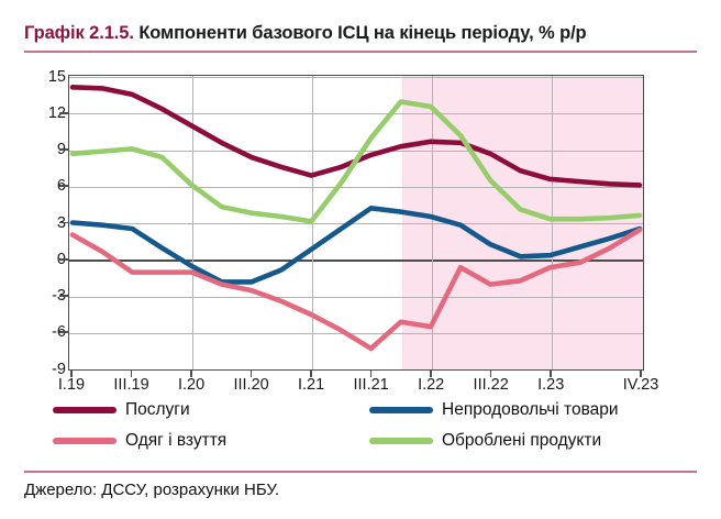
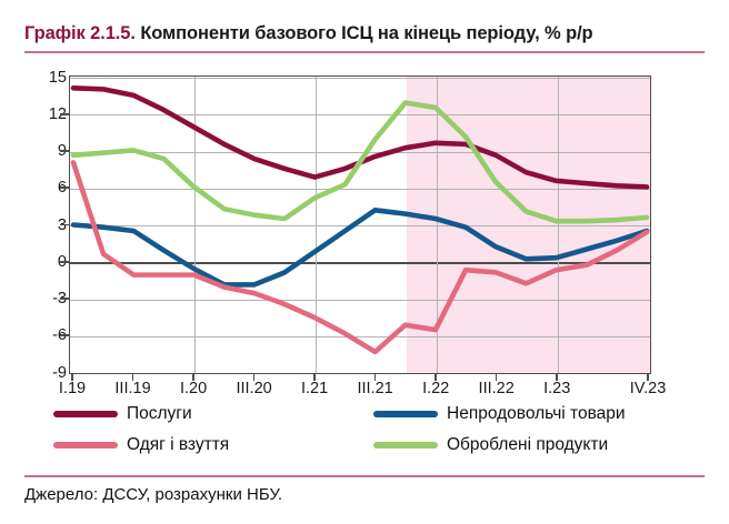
Одяг і взуття/I.19: 2.0 -> 8.1
Оброблені продукти/I.21: 3.1 -> 5.2
Одяг і взуття/III.22: -2.1 -> -0.9
